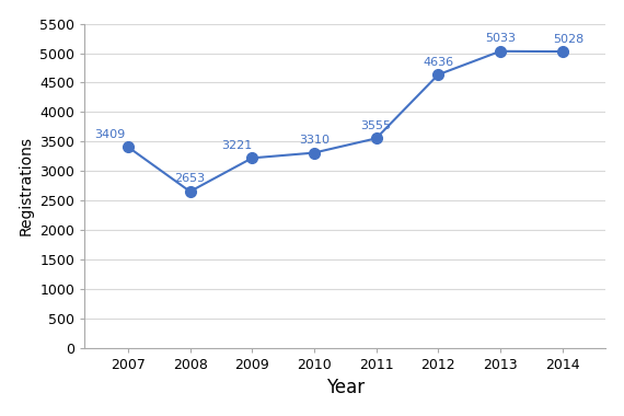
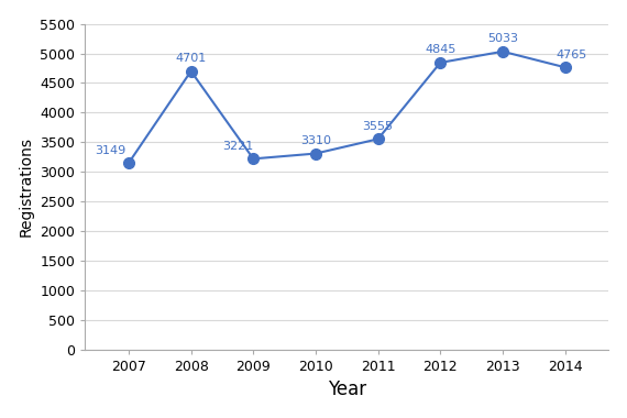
2007: 3409 -> 3149
2008: 2653 -> 4701
2012: 4636 -> 4845
2014: 5028 -> 4765
